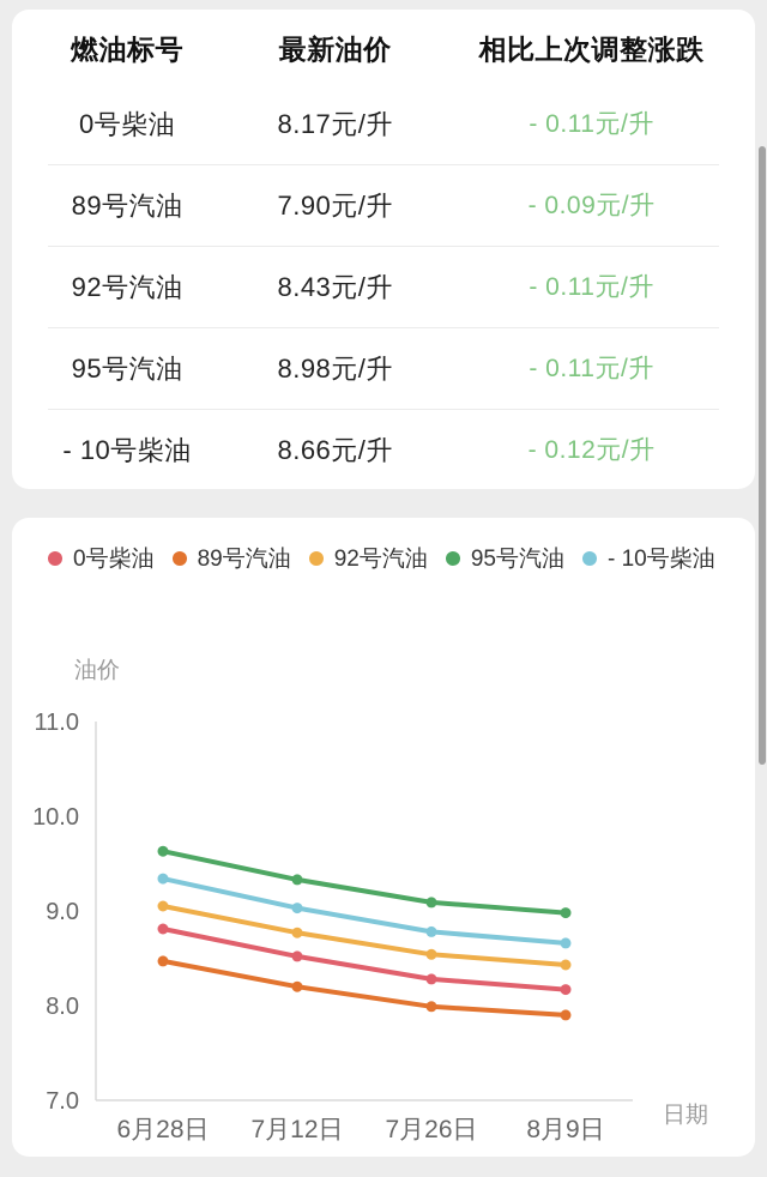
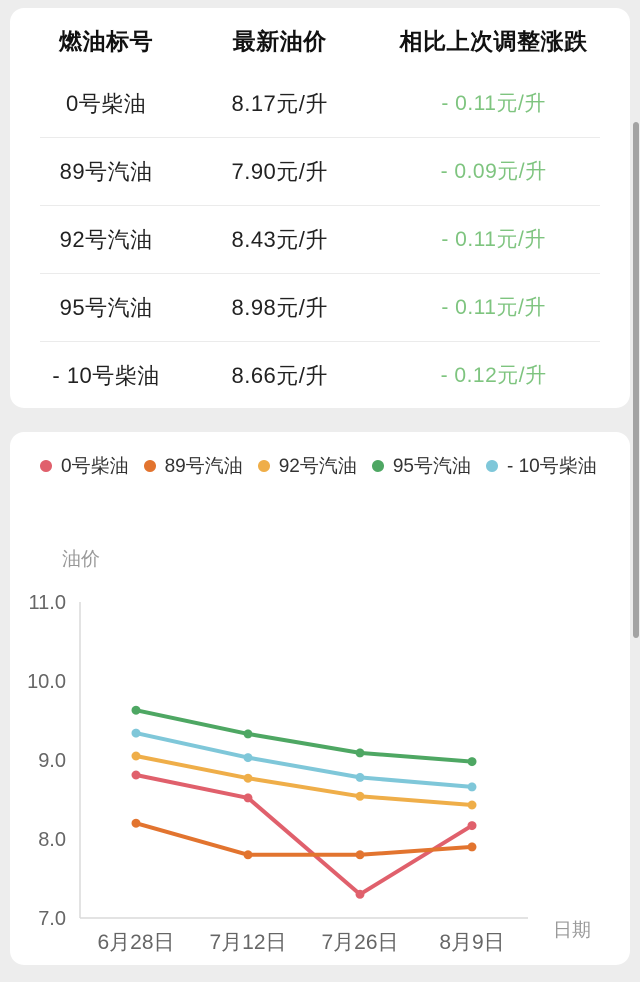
89号汽油/6月28日: 8.5 -> 8.2
89号汽油/7月12日: 8.2 -> 7.8
0号柴油/7月26日: 8.3 -> 7.3
89号汽油/7月26日: 8.0 -> 7.8
